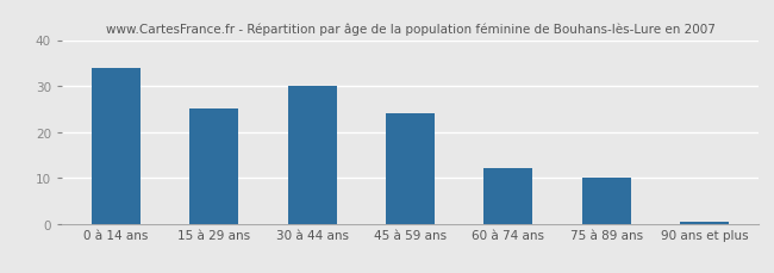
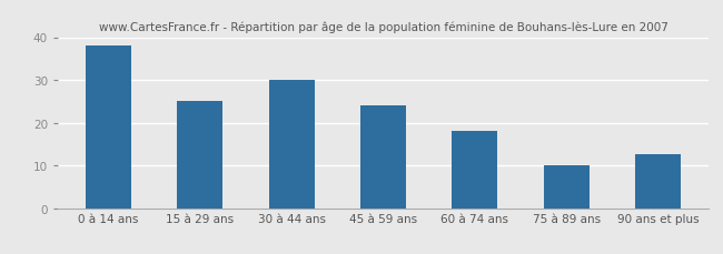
0 à 14 ans: 34.0 -> 38.0
60 à 74 ans: 12.0 -> 18.0
90 ans et plus: 0.5 -> 12.5
